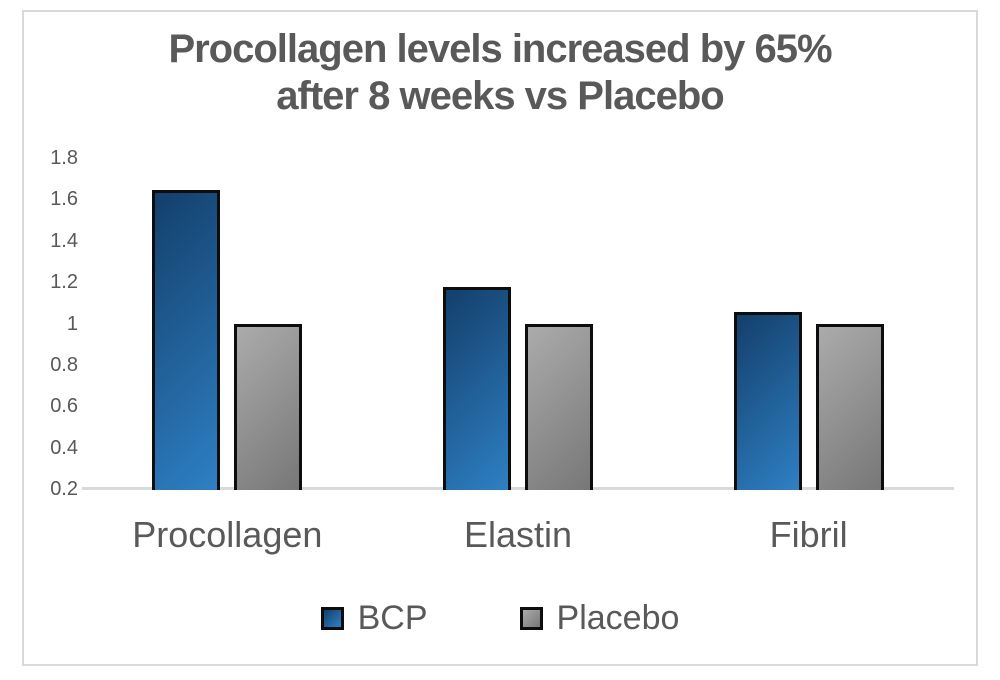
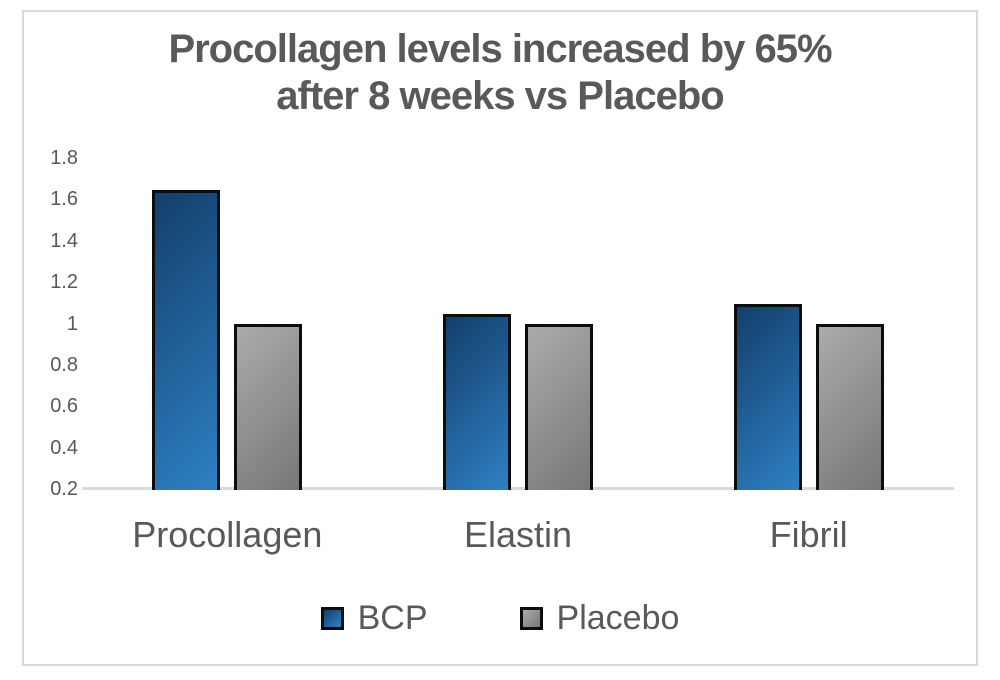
BCP/Elastin: 1.18 -> 1.05
BCP/Fibril: 1.06 -> 1.10
